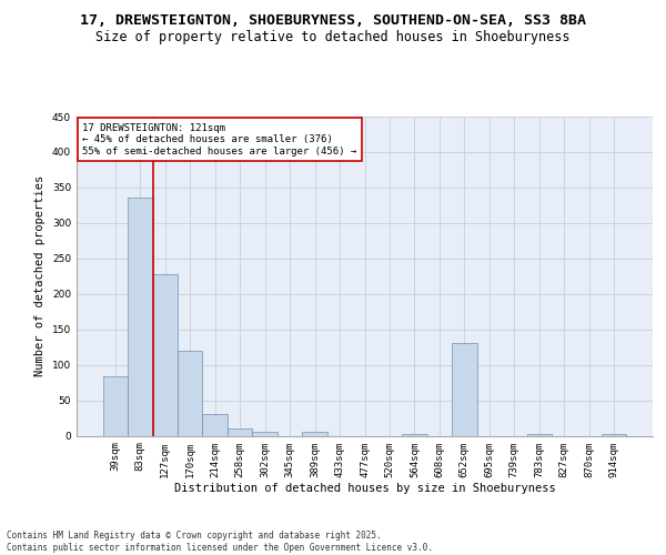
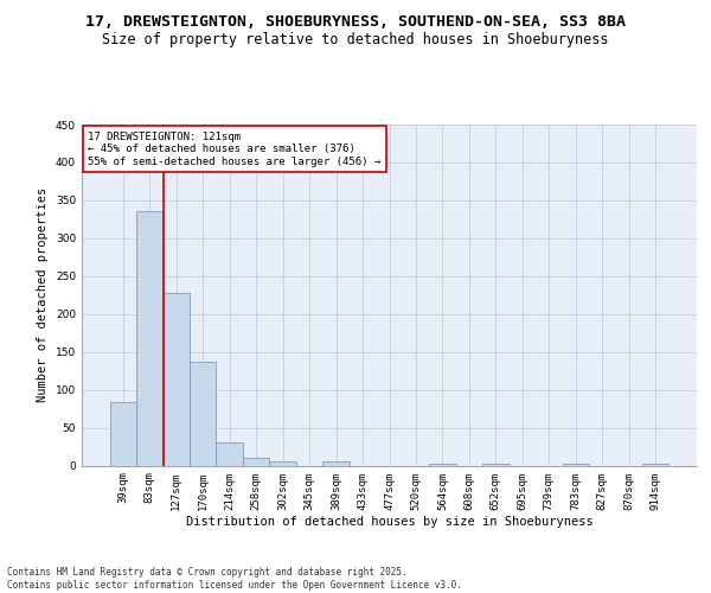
170sqm: 120 -> 137
652sqm: 130 -> 2
